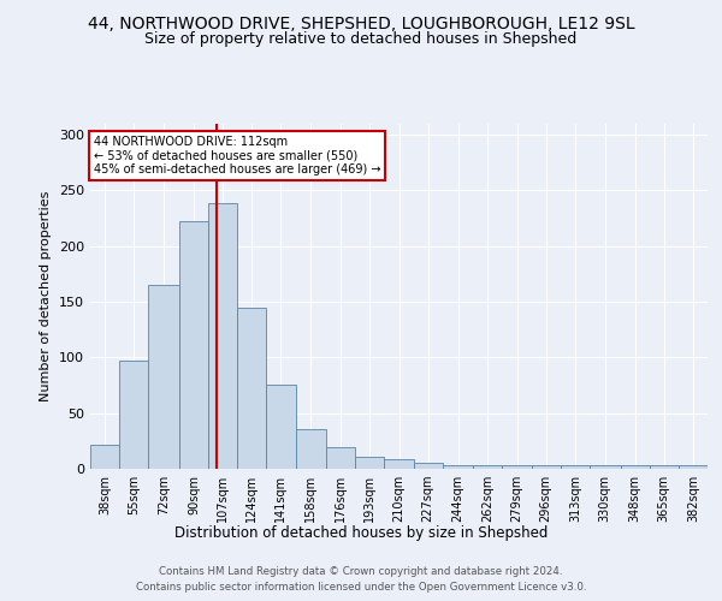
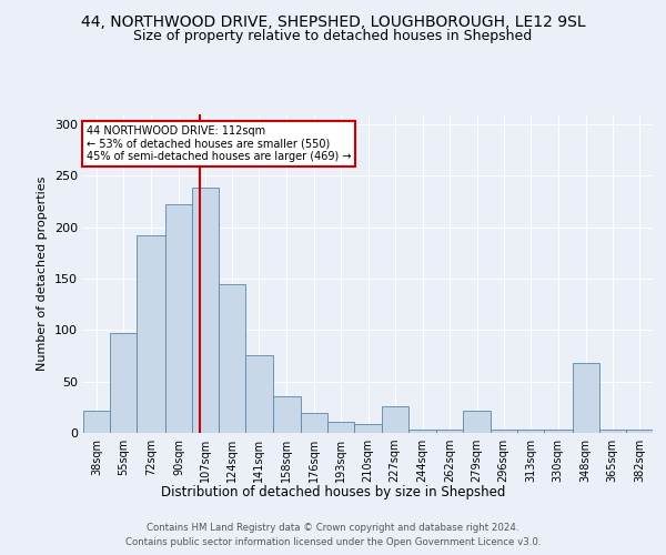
72sqm: 165 -> 192
227sqm: 5 -> 26
279sqm: 3 -> 22
348sqm: 3 -> 68
